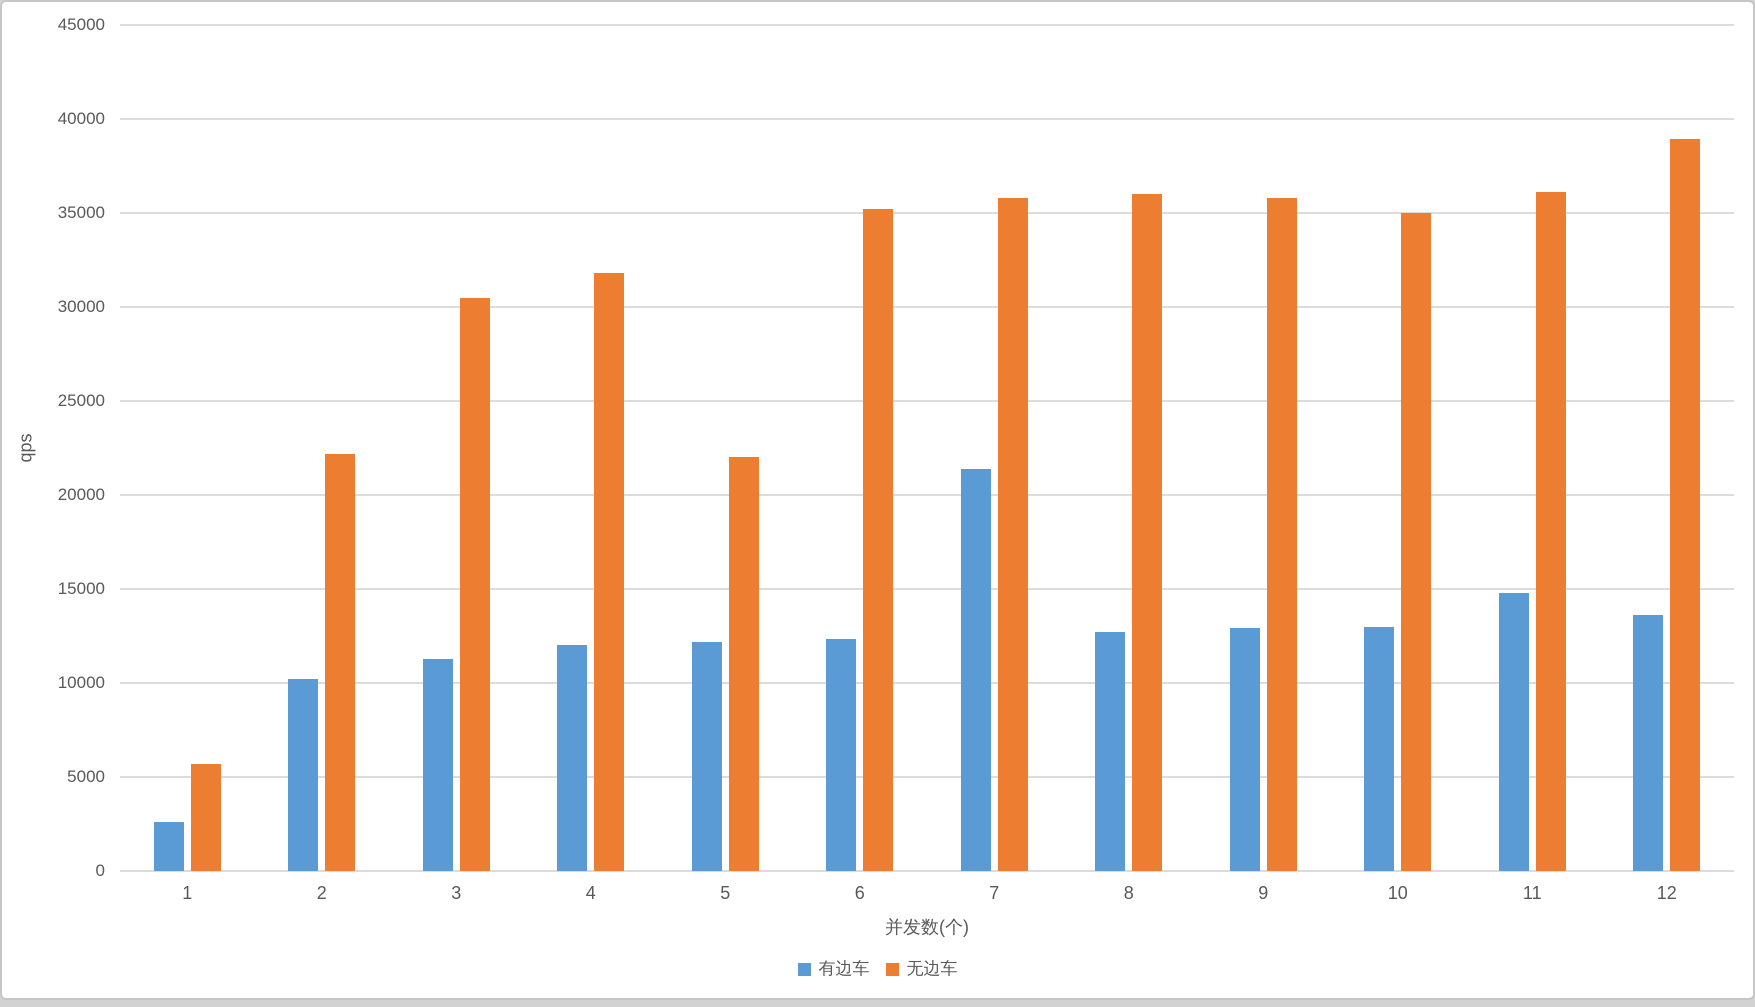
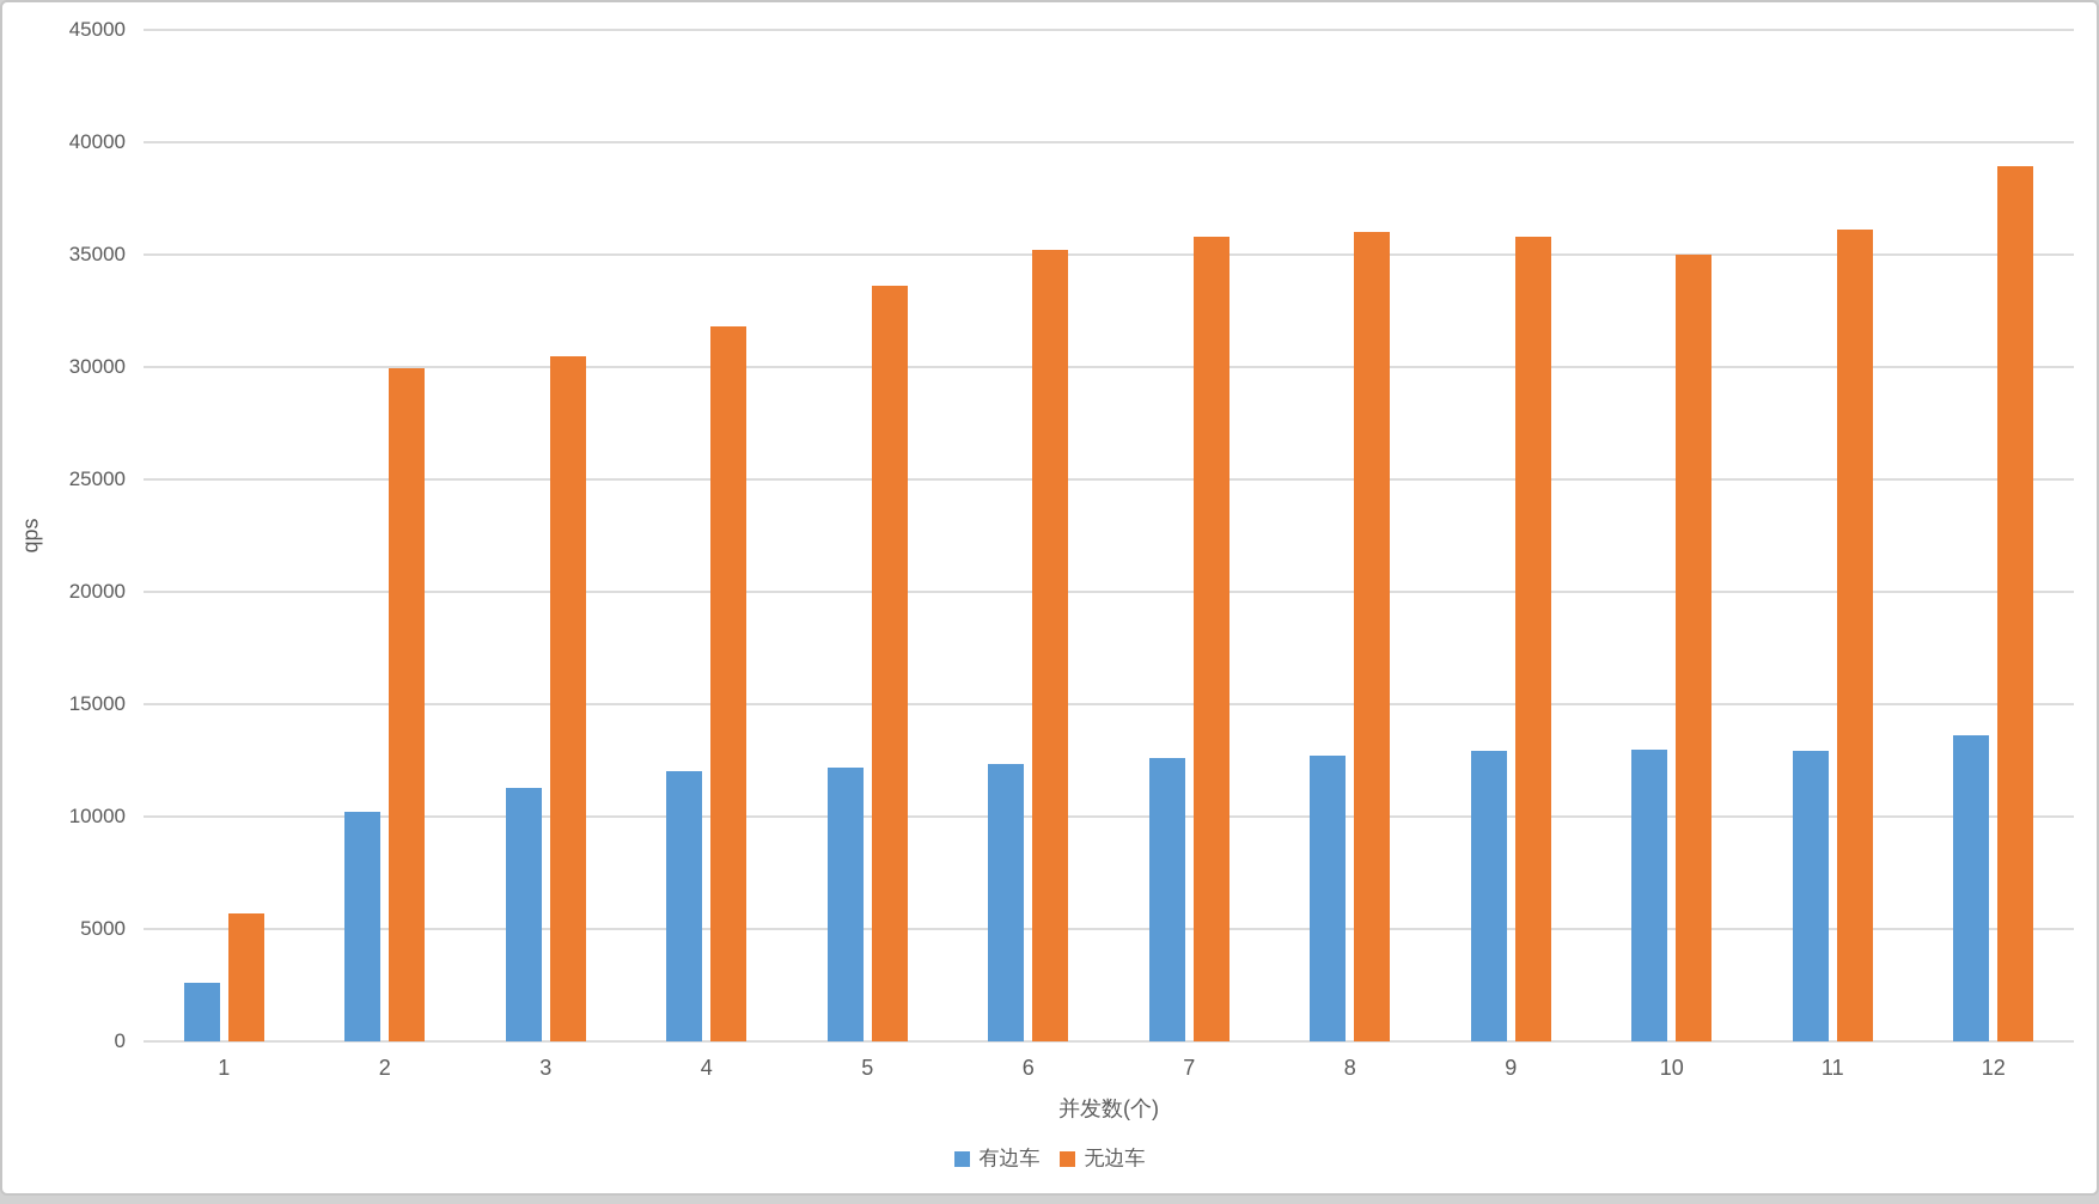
无边车/2: 22200 -> 30000
无边车/5: 22000 -> 33600
有边车/7: 21400 -> 12600
有边车/11: 14800 -> 13000
